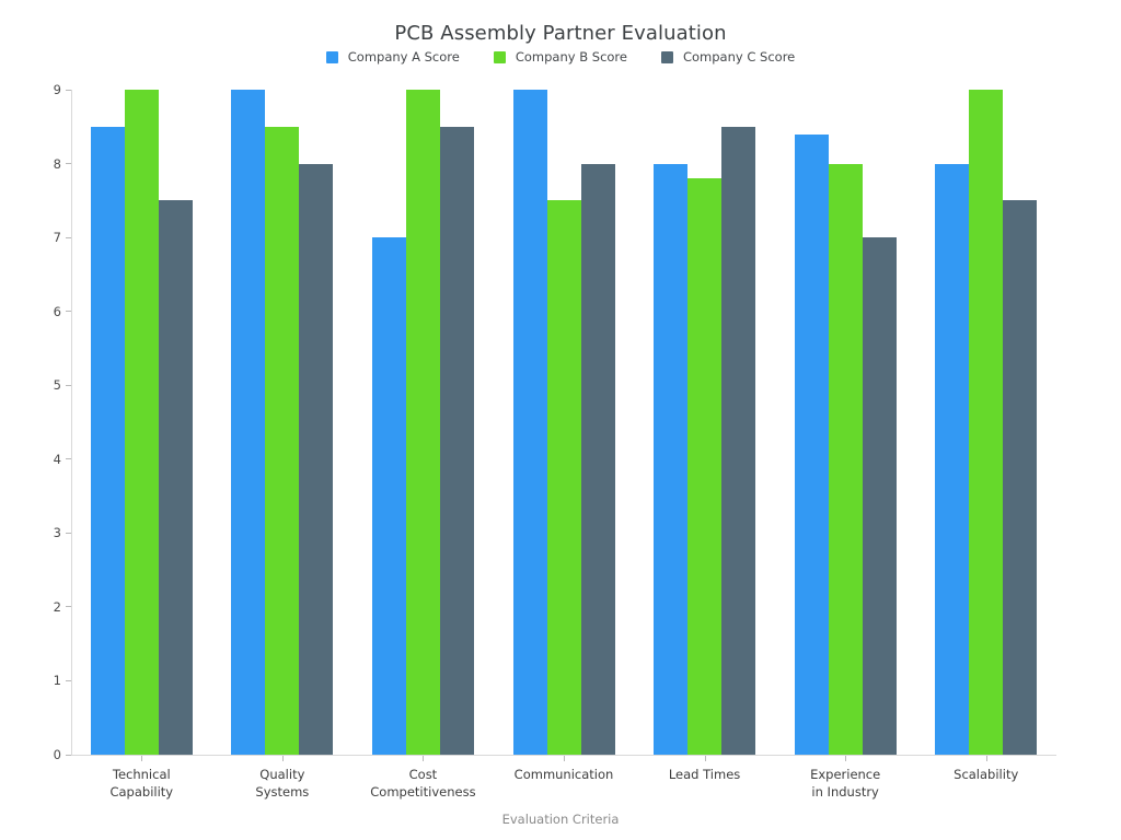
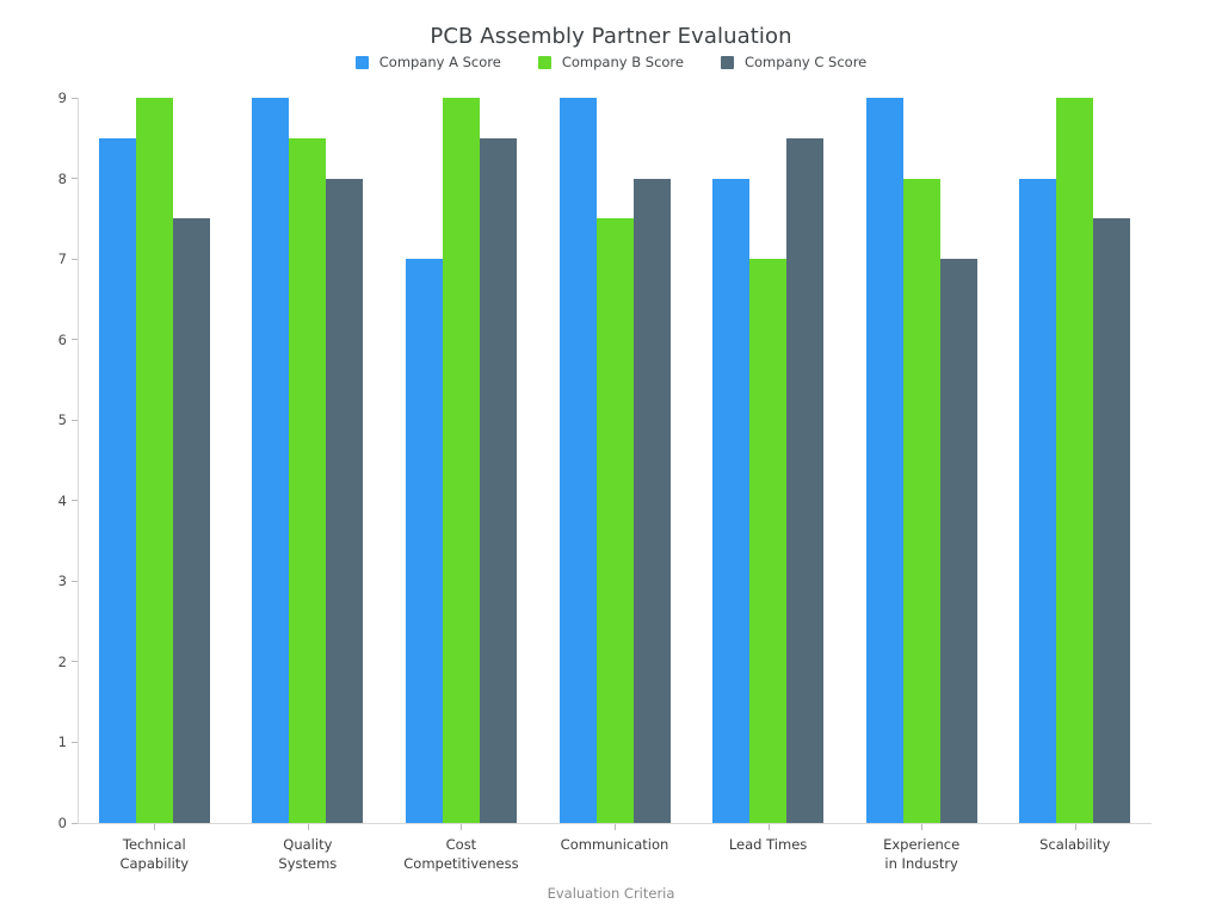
Company B Score/Lead Times: 7.8 -> 7.0
Company A Score/Experience in Industry: 8.4 -> 9.0
